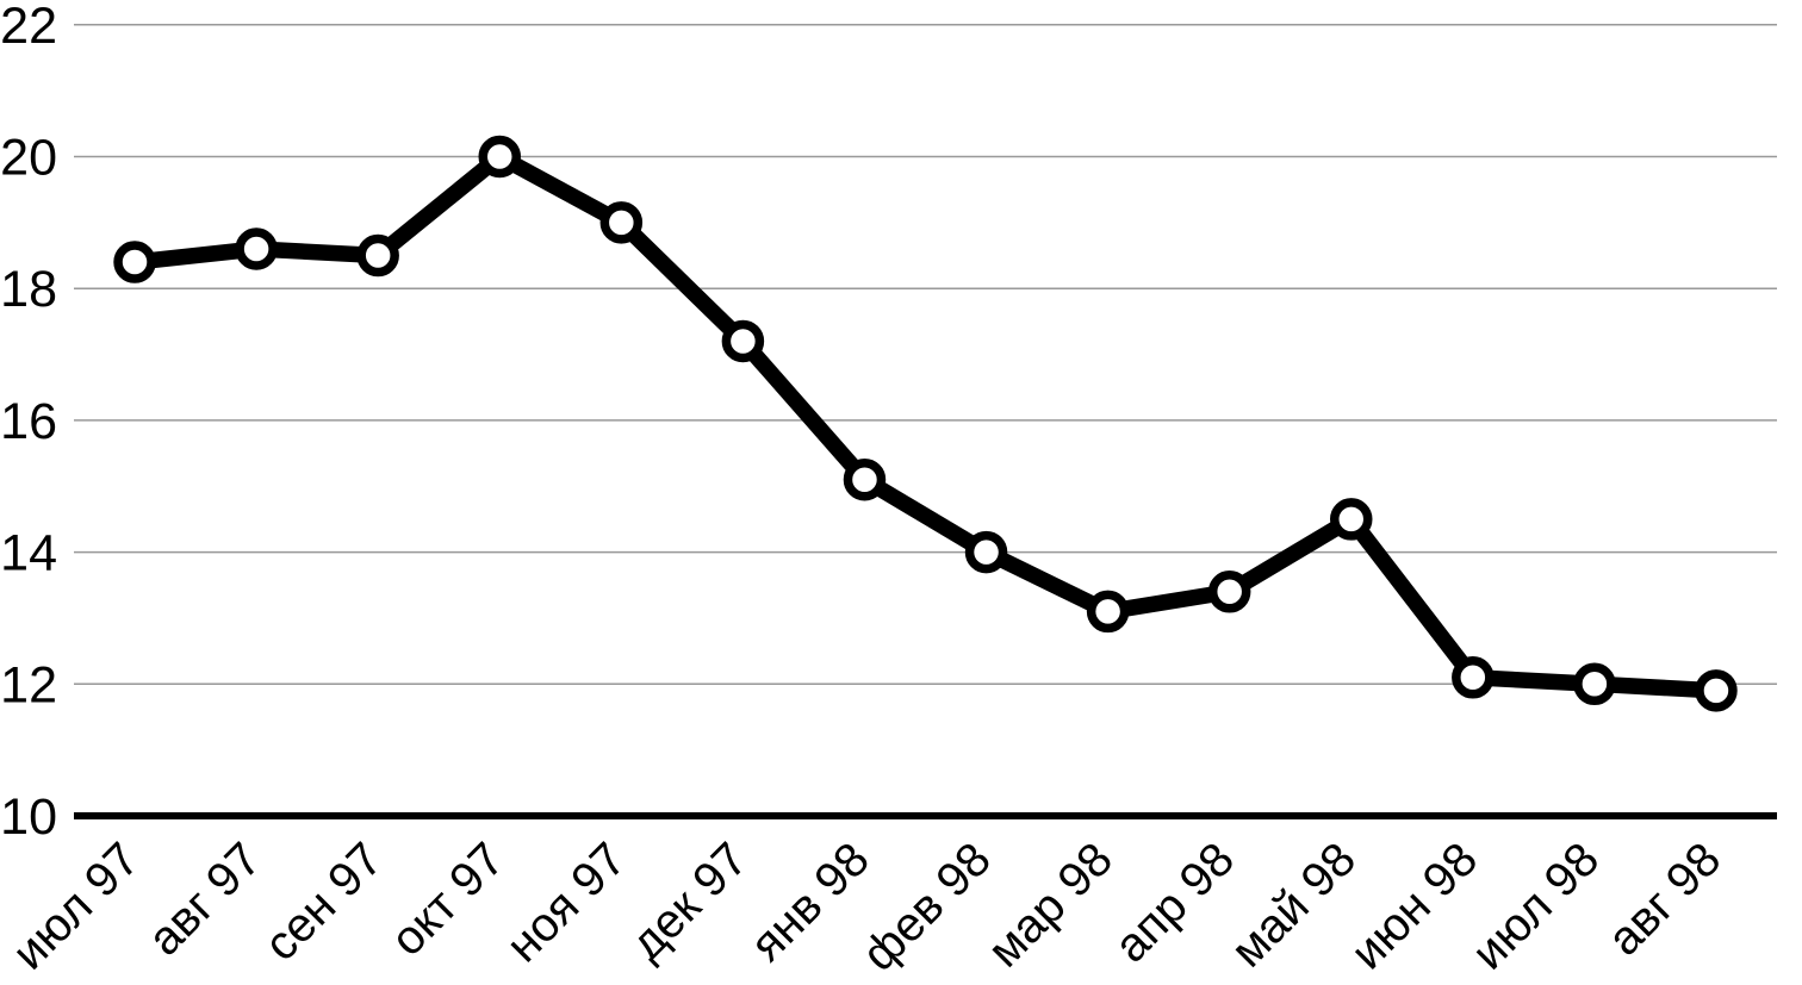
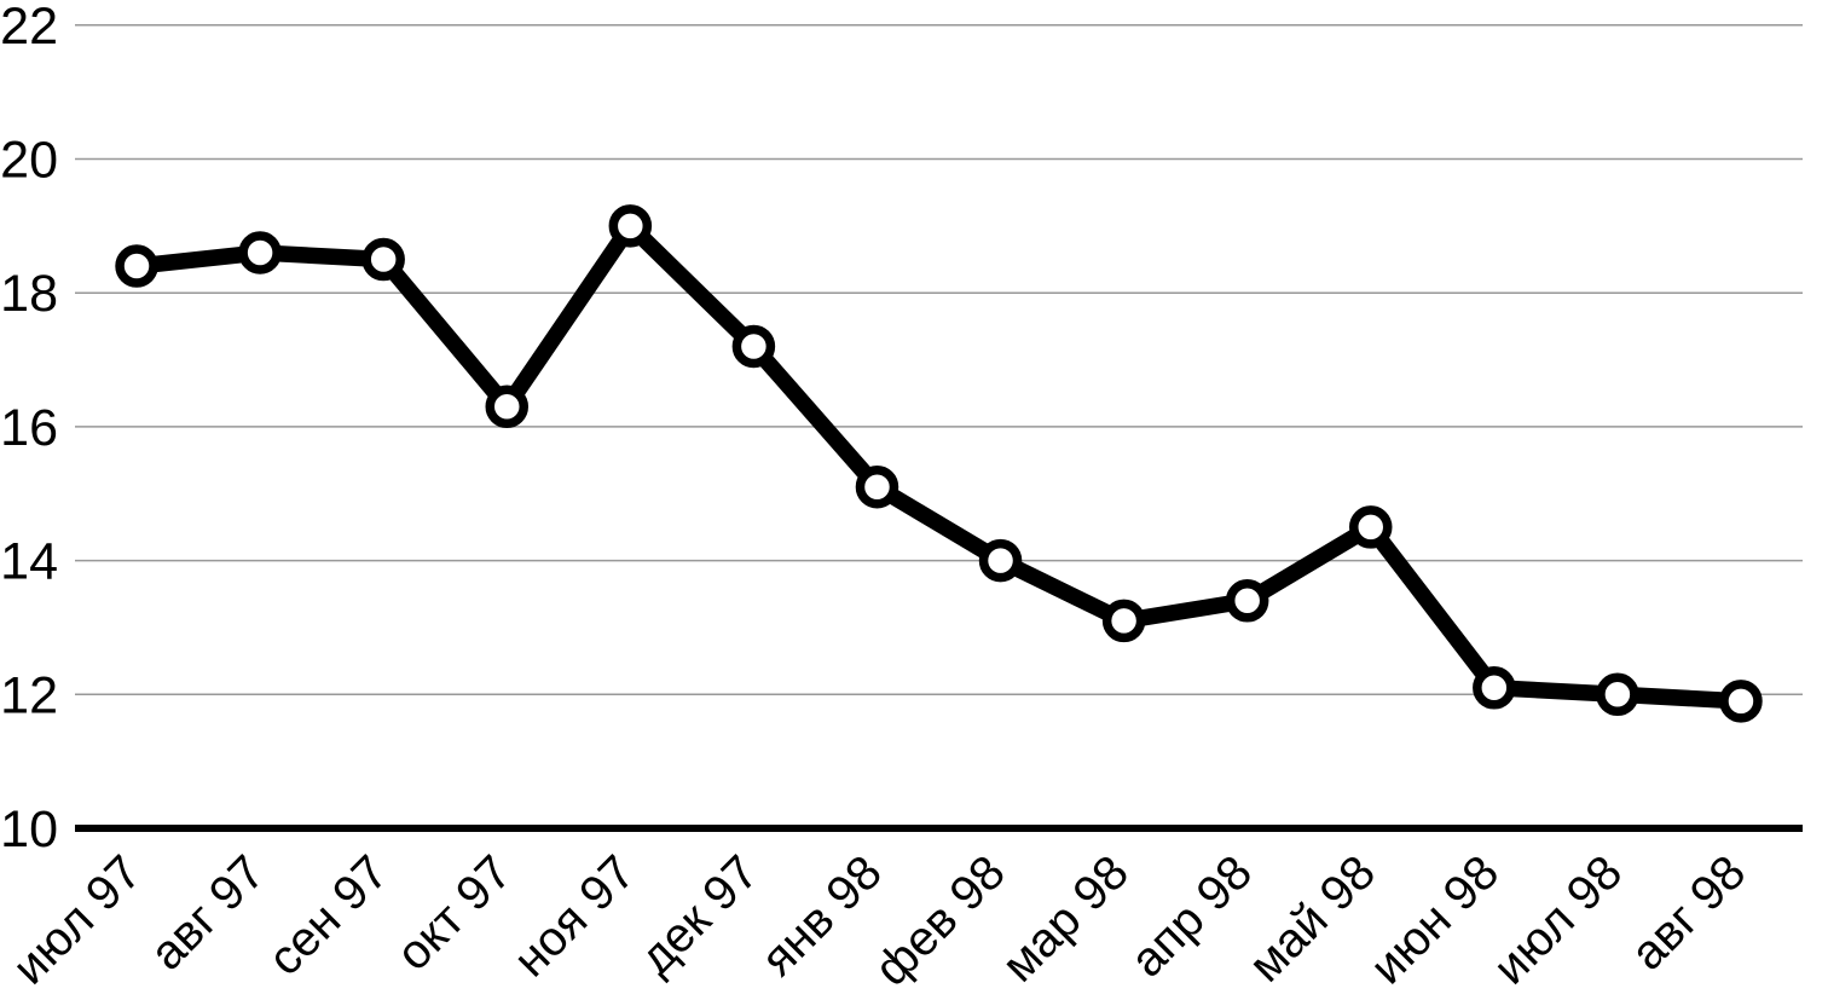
окт 97: 20.0 -> 16.3
